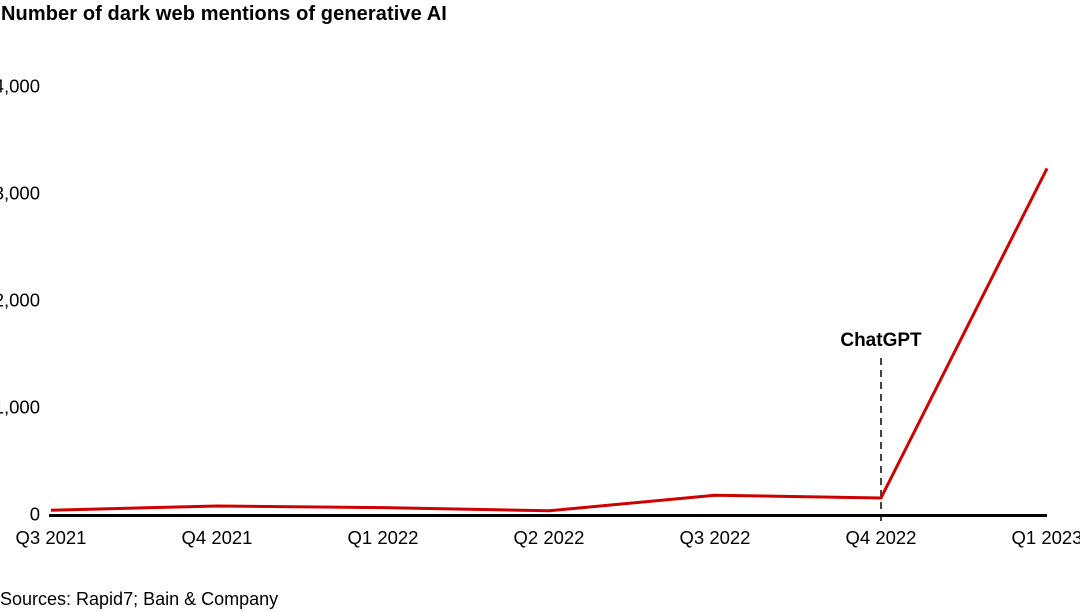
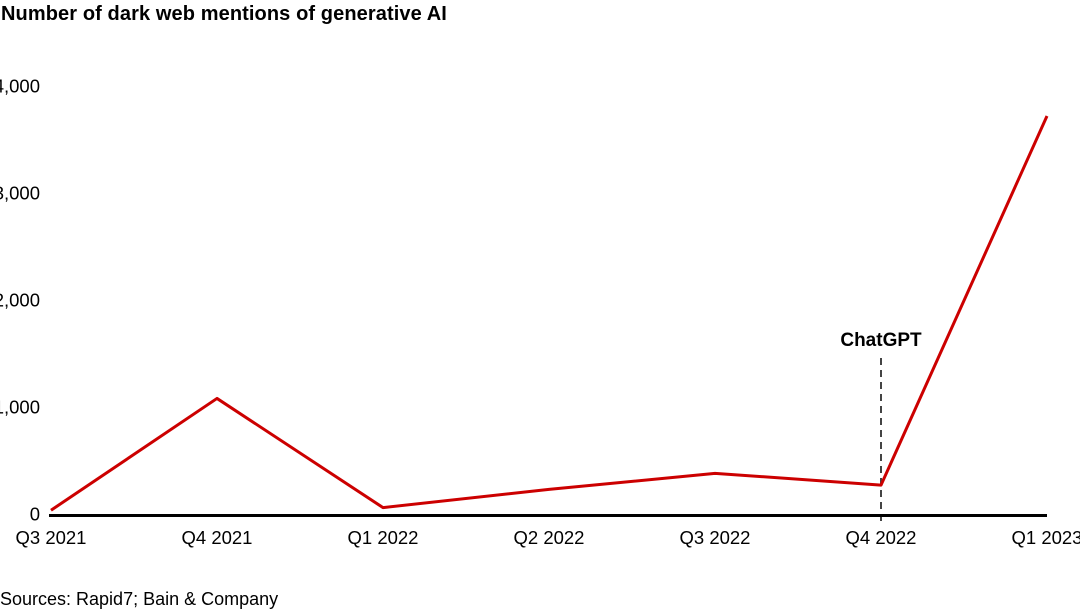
Q4 2021: 80 -> 1080
Q2 2022: 30 -> 230
Q3 2022: 180 -> 380
Q4 2022: 150 -> 270
Q1 2023: 3230 -> 3720
